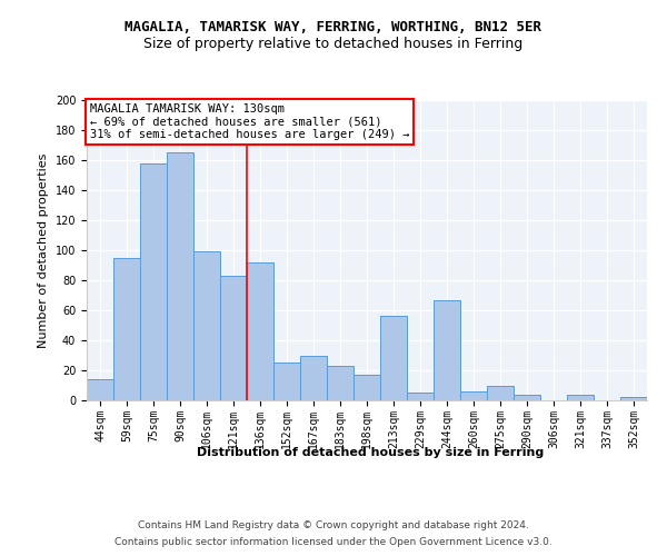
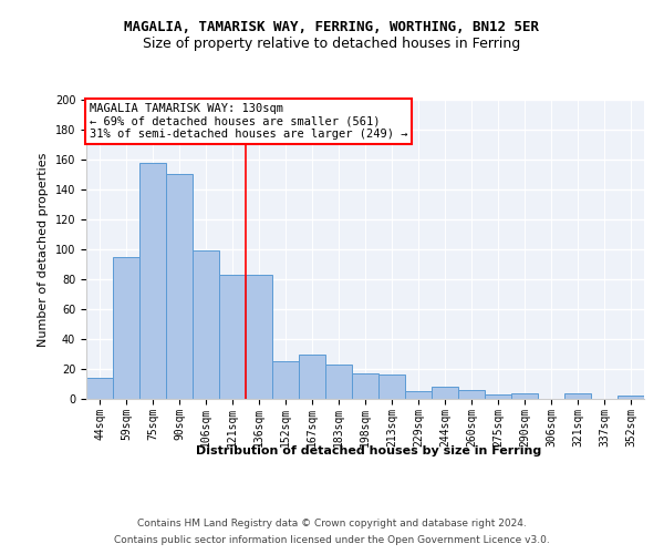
90sqm: 165 -> 150
136sqm: 92 -> 83
213sqm: 56 -> 16
244sqm: 67 -> 8
275sqm: 10 -> 3
